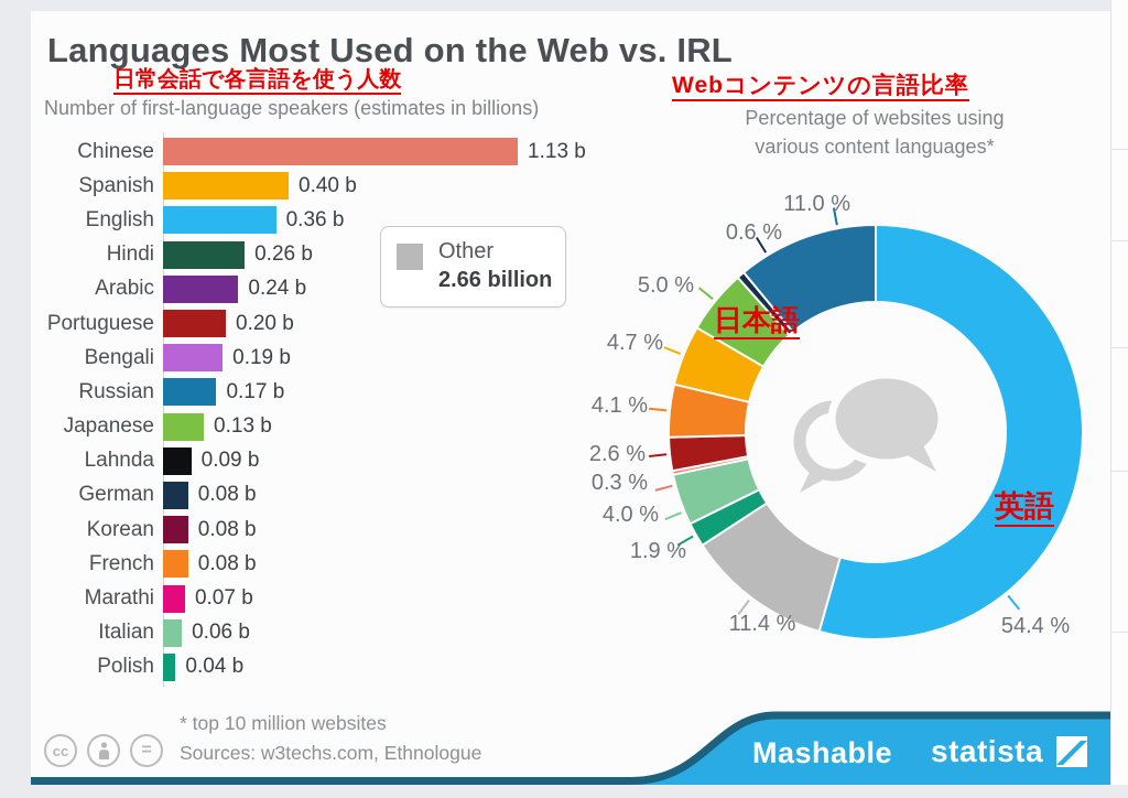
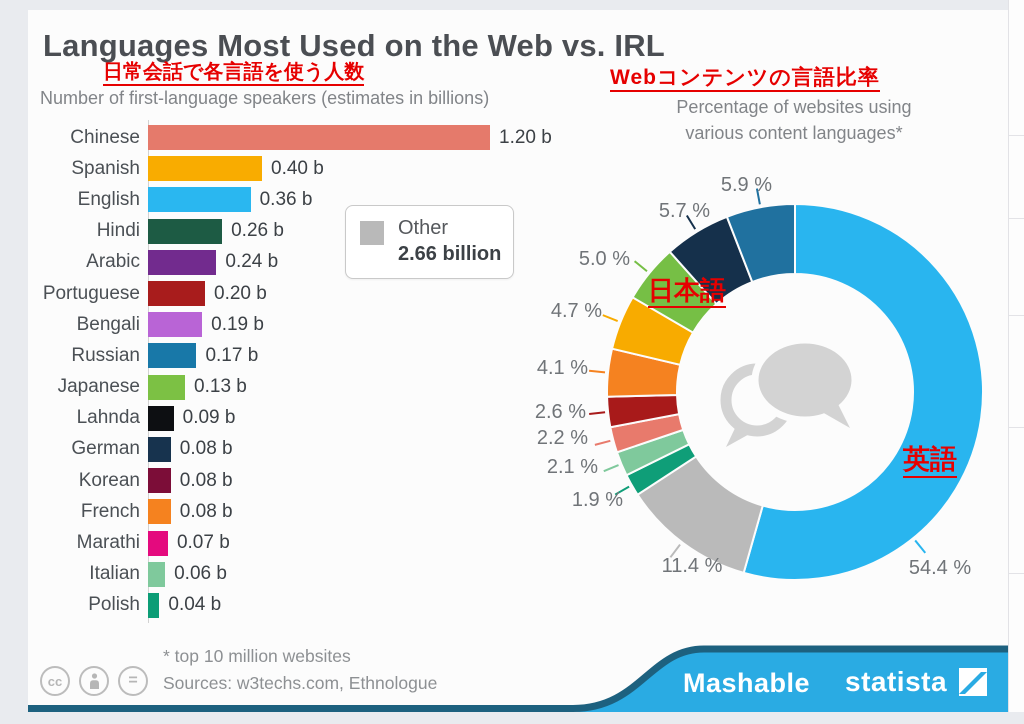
Number of first-language speakers (estimates in billions)/Chinese: 1.13 -> 1.20
Percentage of websites using various content languages*/Italian: 4.0 -> 2.1
Percentage of websites using various content languages*/Chinese: 0.3 -> 2.2
Percentage of websites using various content languages*/German: 0.6 -> 5.7
Percentage of websites using various content languages*/Russian: 11.0 -> 5.9
